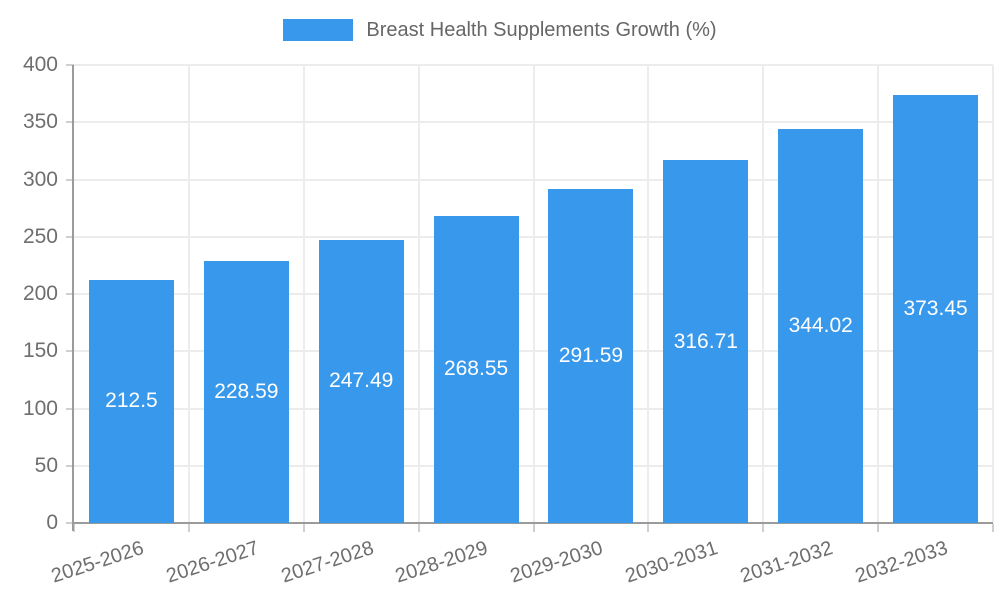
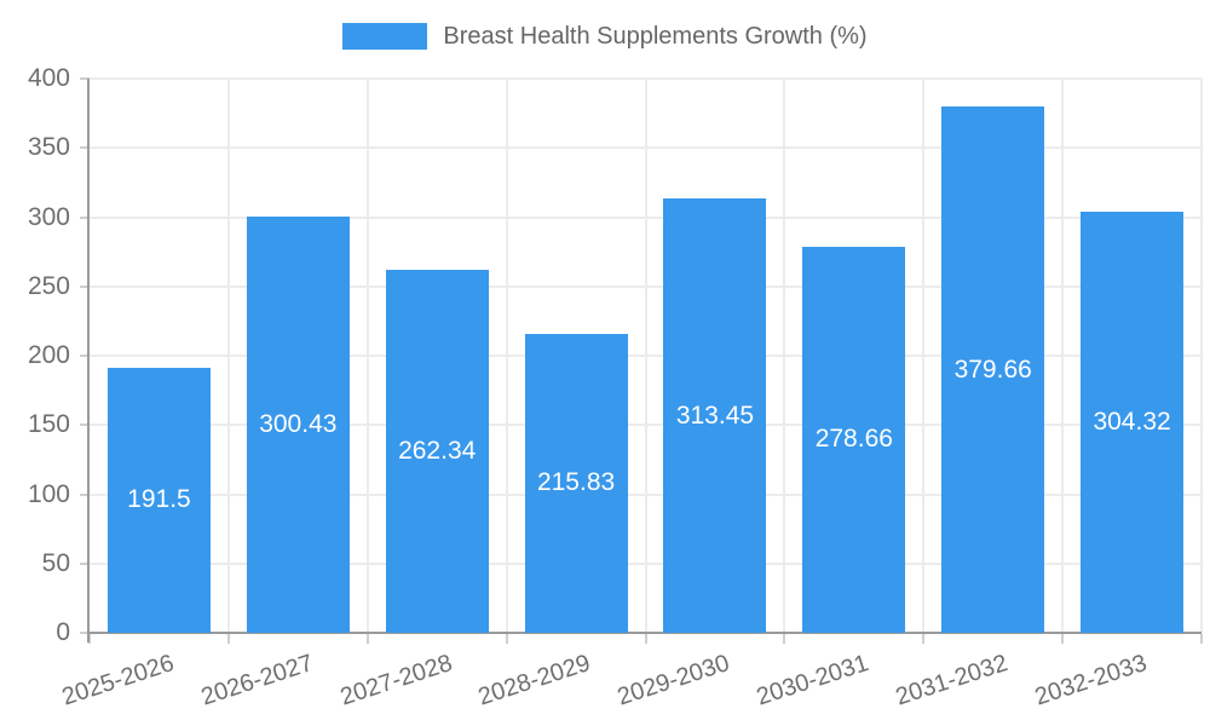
2025-2026: 212.5 -> 191.5
2026-2027: 228.59 -> 300.43
2027-2028: 247.49 -> 262.34
2028-2029: 268.55 -> 215.83
2029-2030: 291.59 -> 313.45
2030-2031: 316.71 -> 278.66
2031-2032: 344.02 -> 379.66
2032-2033: 373.45 -> 304.32
